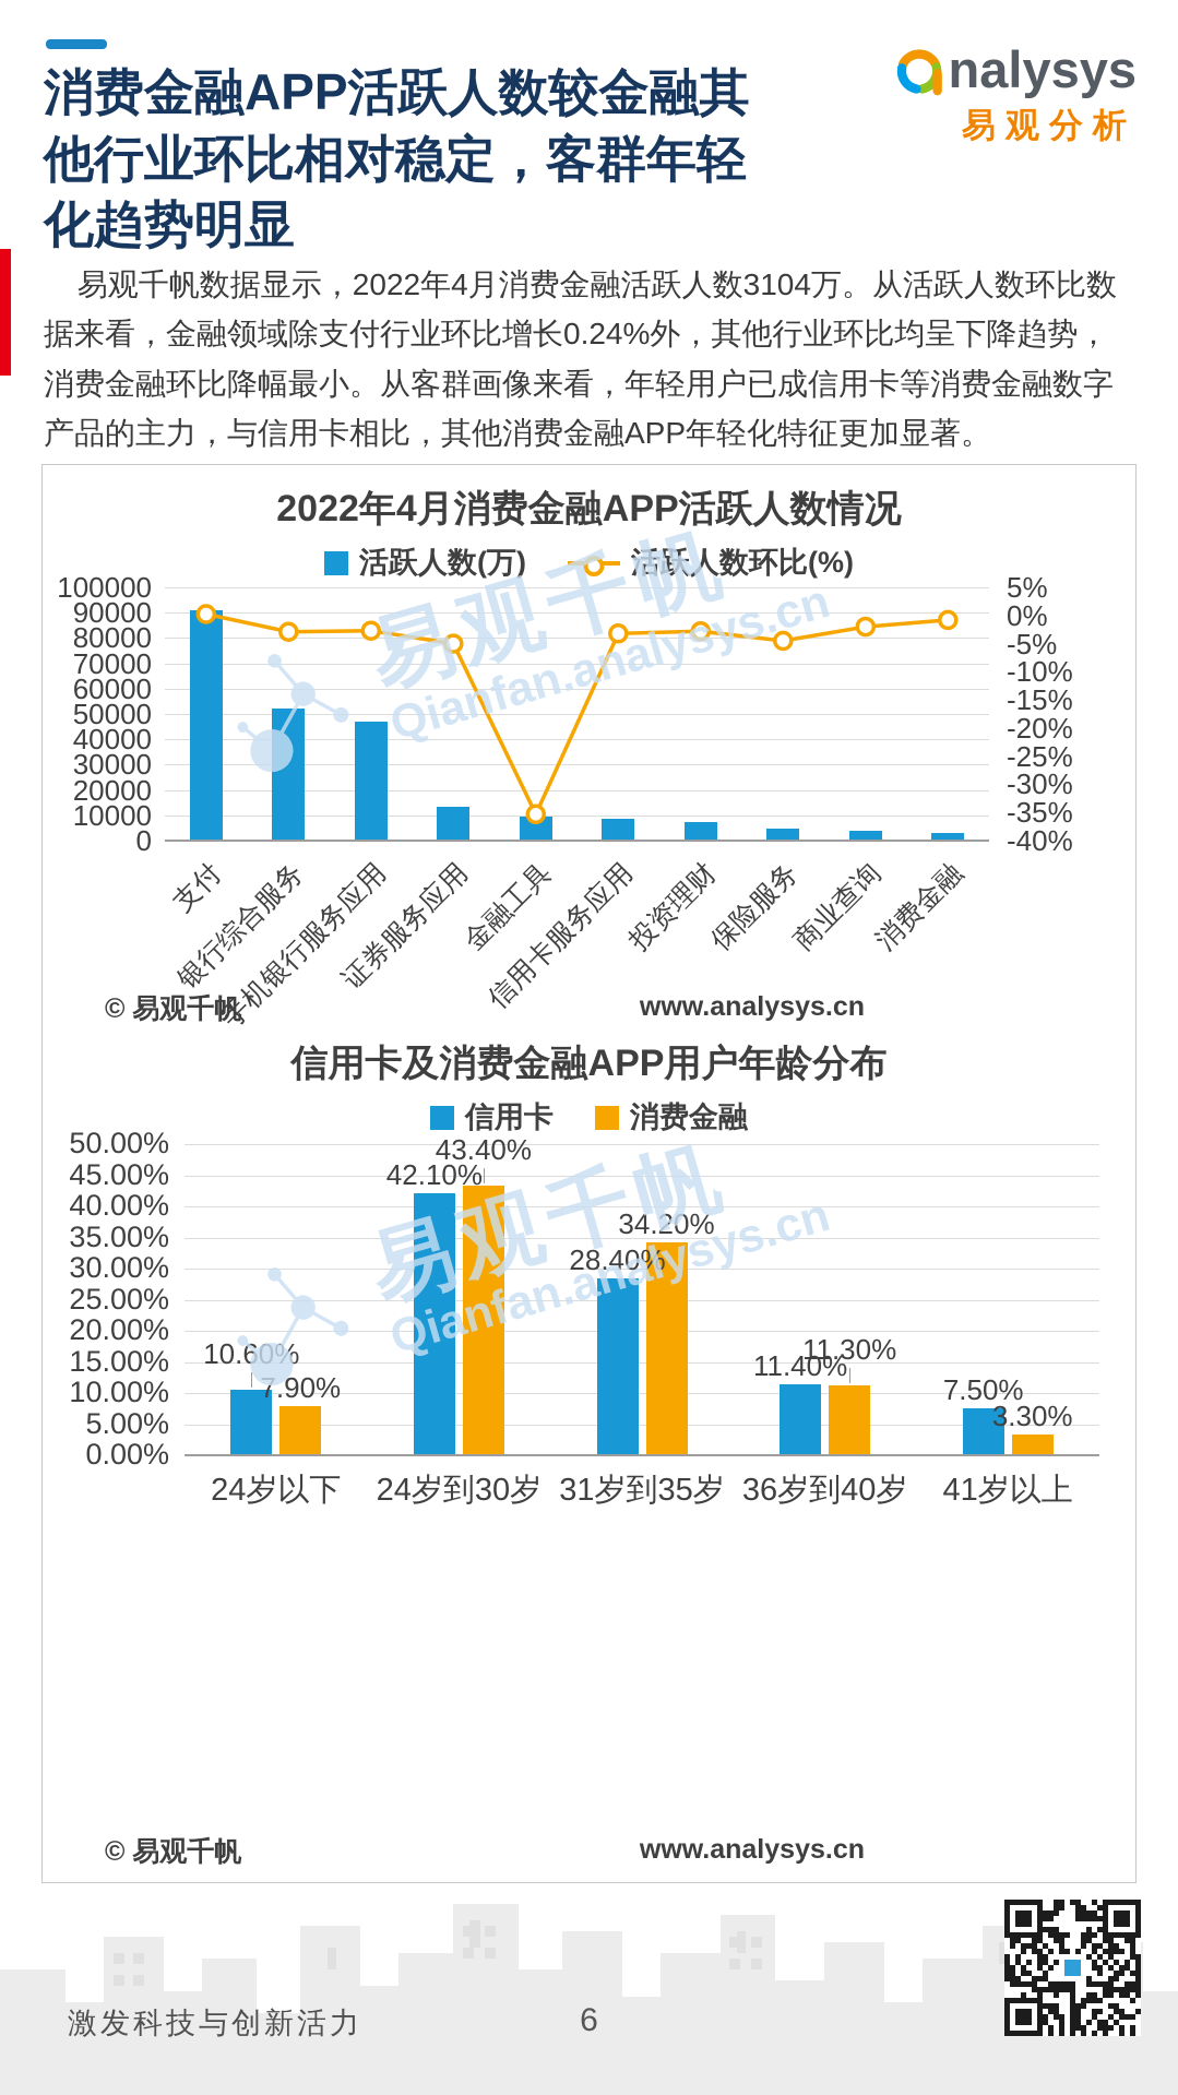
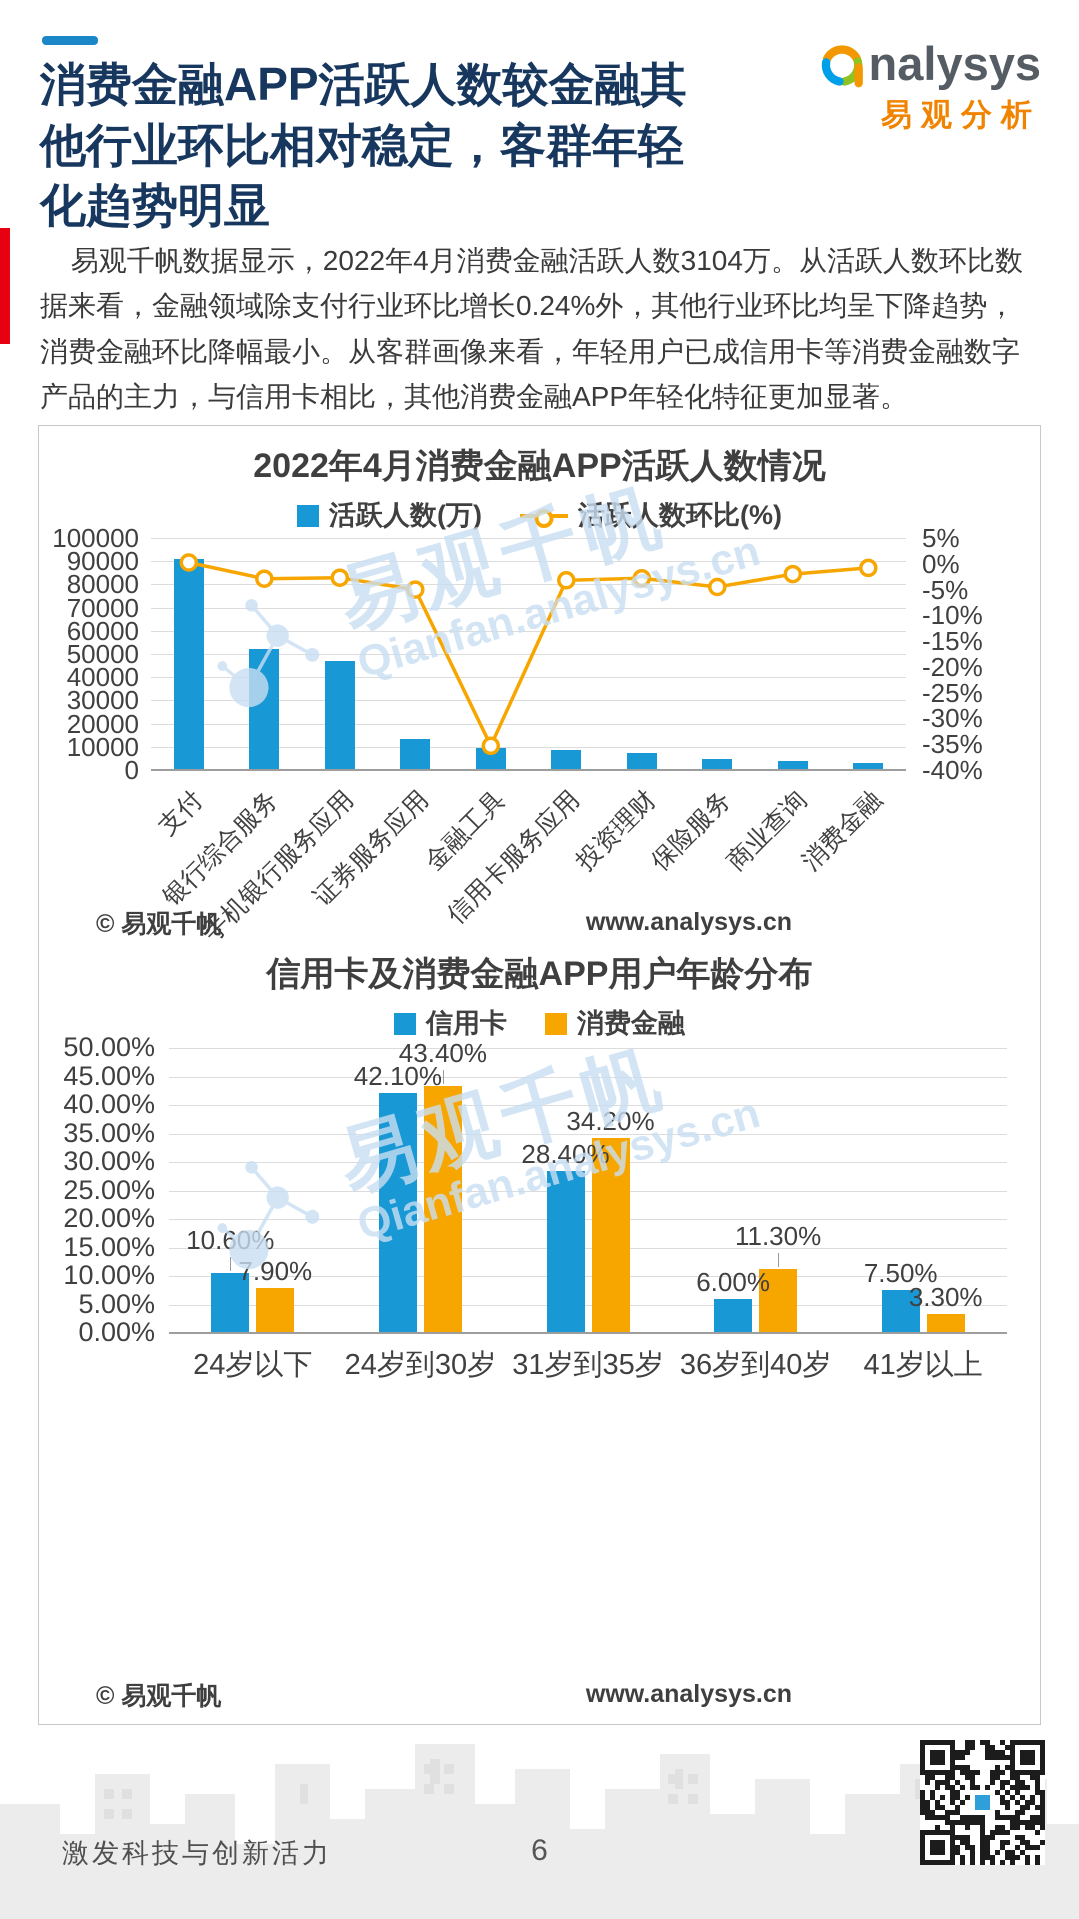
信用卡及消费金融APP用户年龄分布/信用卡/36岁到40岁: 11.40% -> 6.00%
